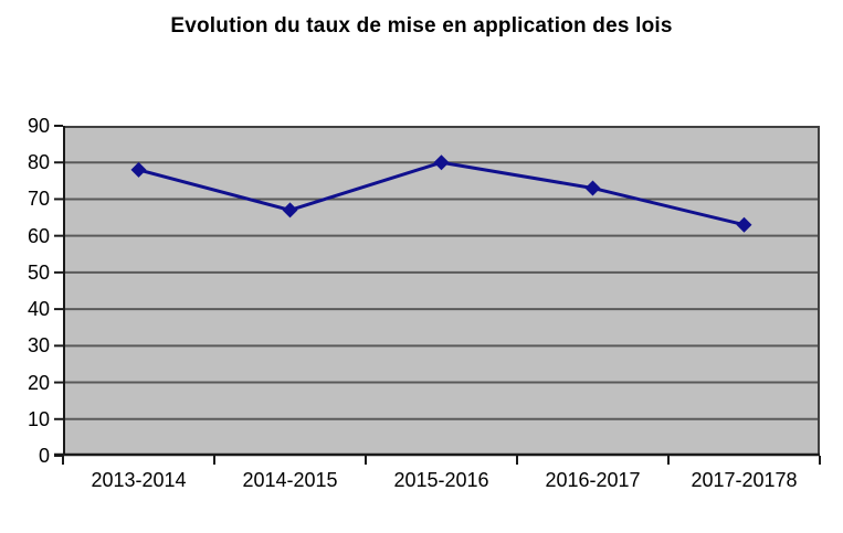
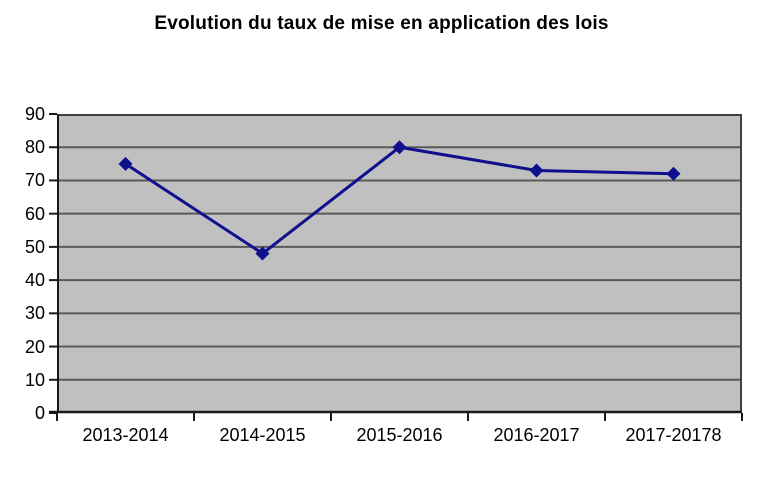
2013-2014: 78 -> 75
2014-2015: 67 -> 48
2017-20178: 63 -> 72
